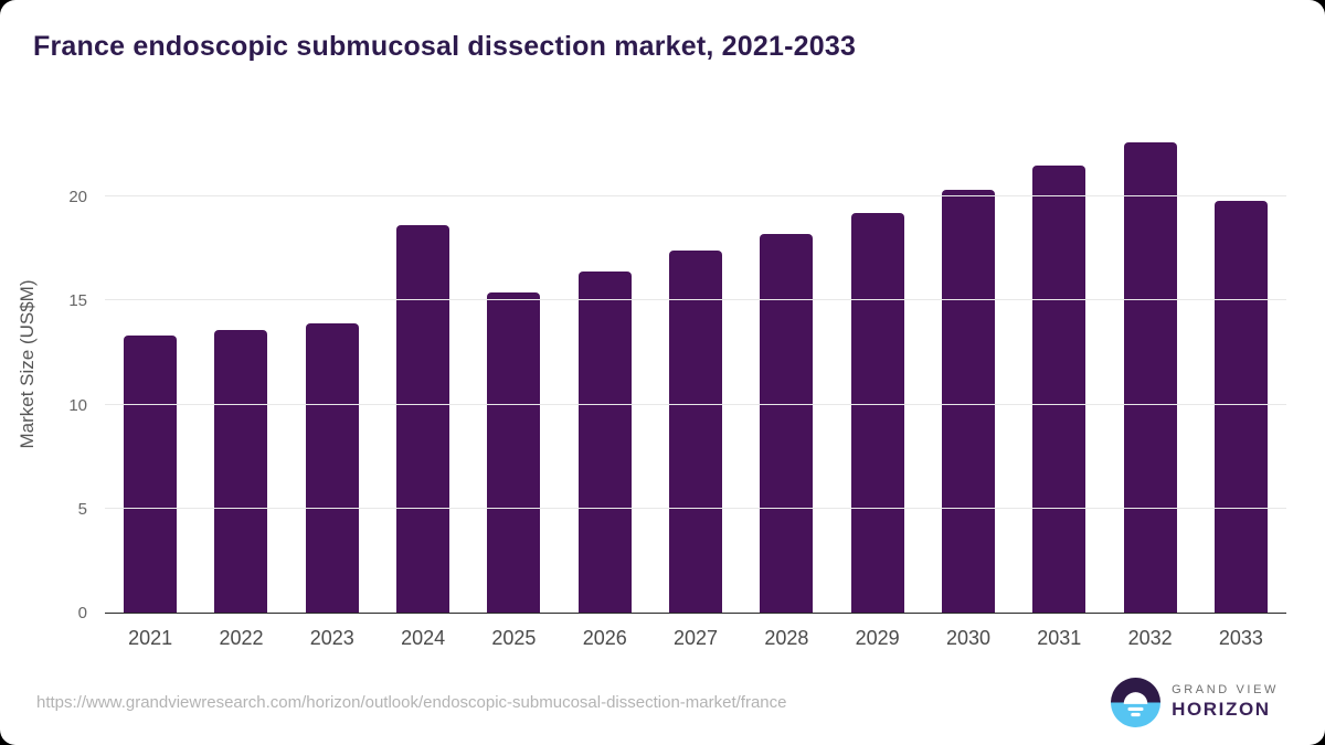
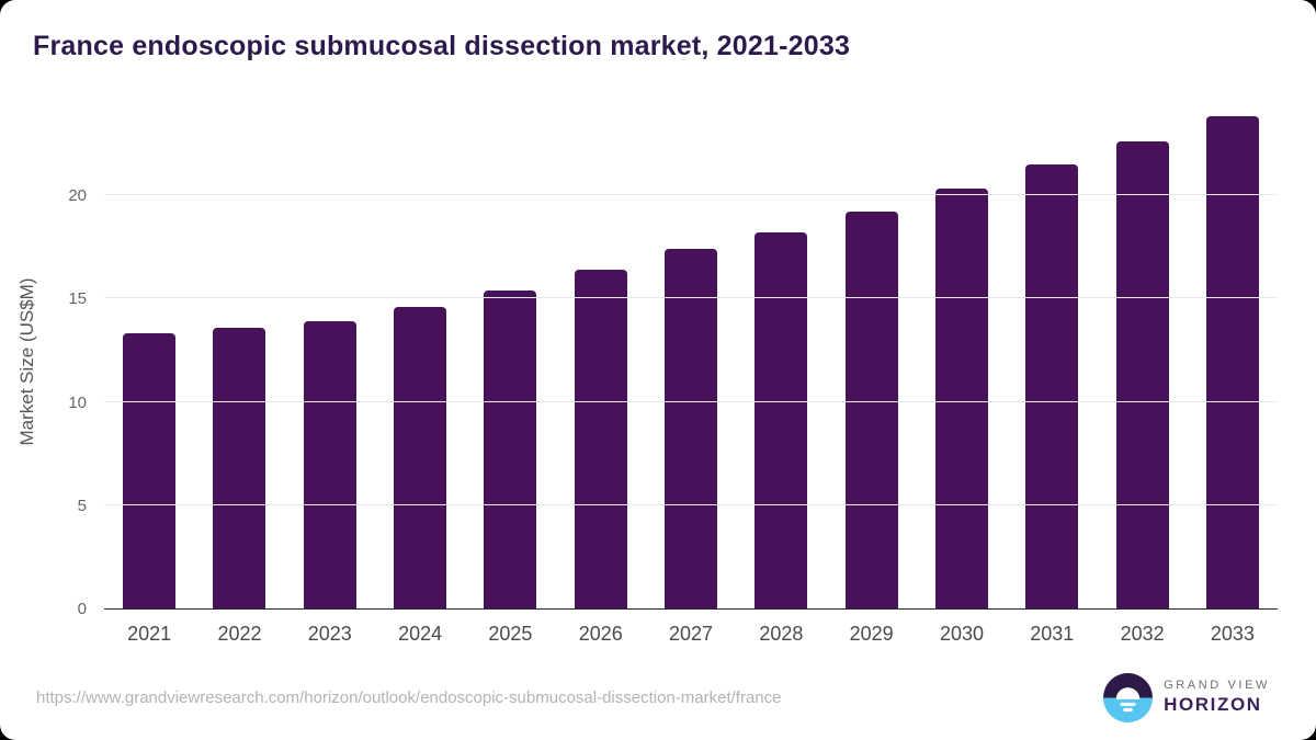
2024: 18.6 -> 14.6
2033: 19.8 -> 23.8
